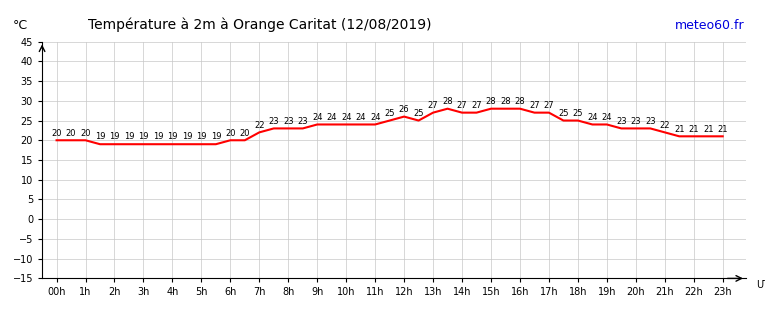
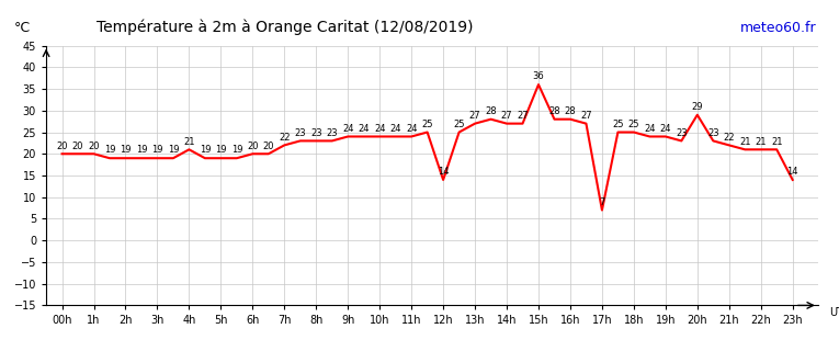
4h: 19 -> 21
12h: 26 -> 14
15h: 28 -> 36
17h: 27 -> 7
20h: 23 -> 29
23h: 21 -> 14
